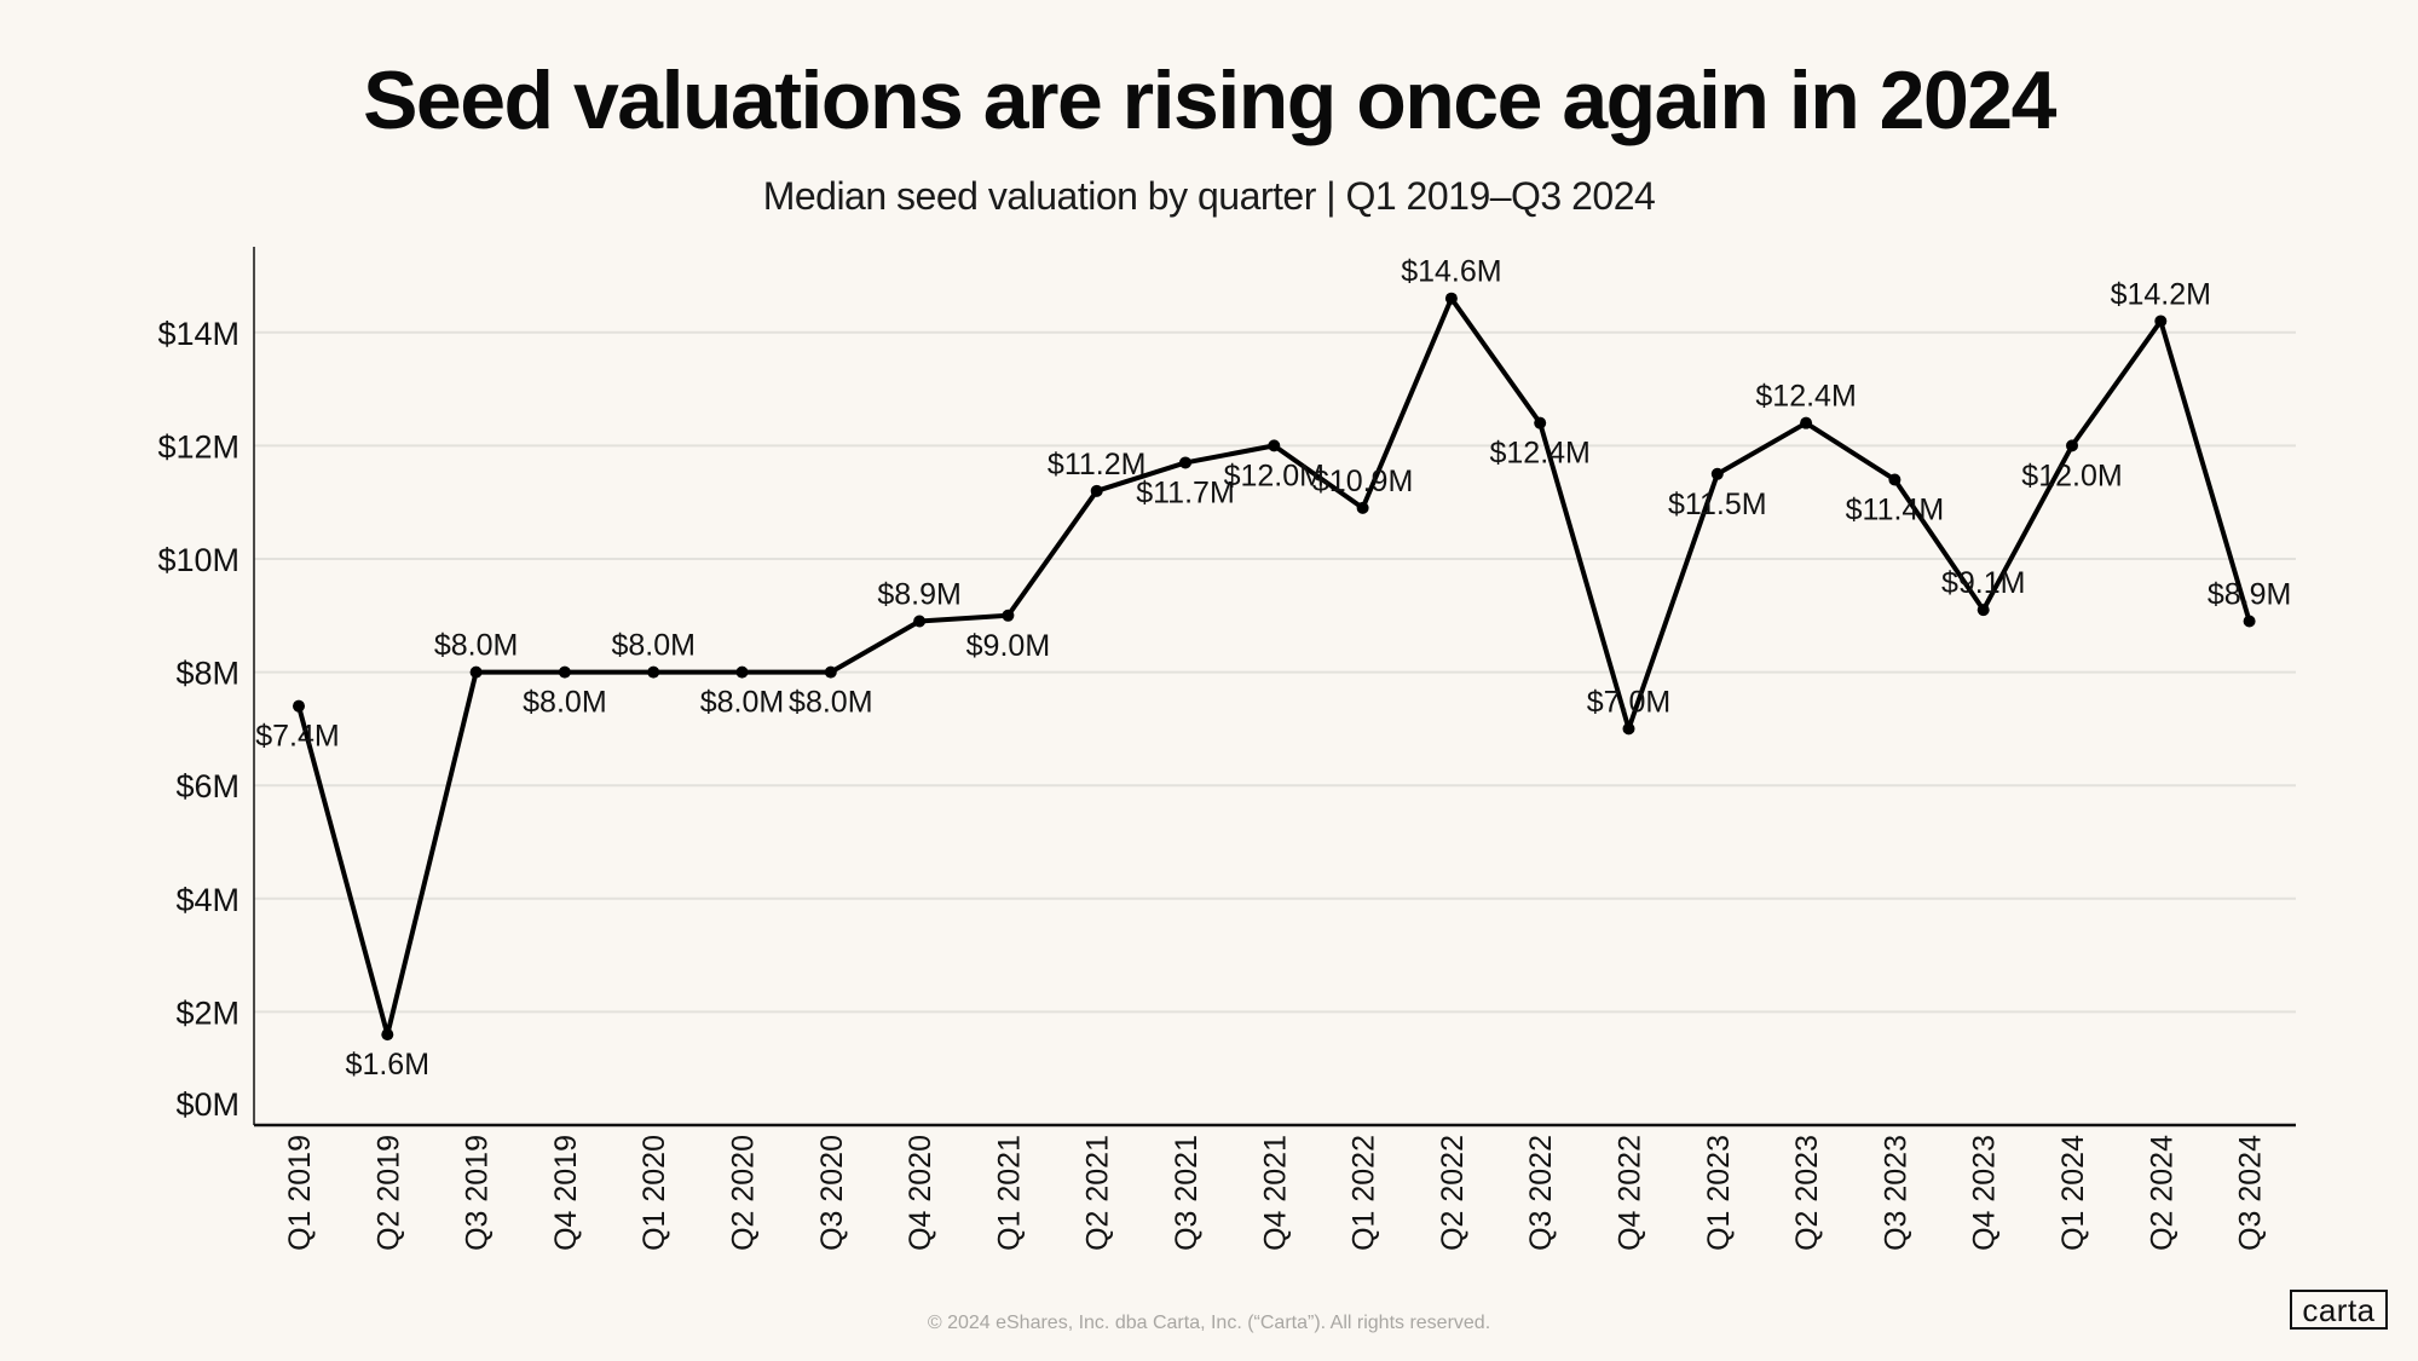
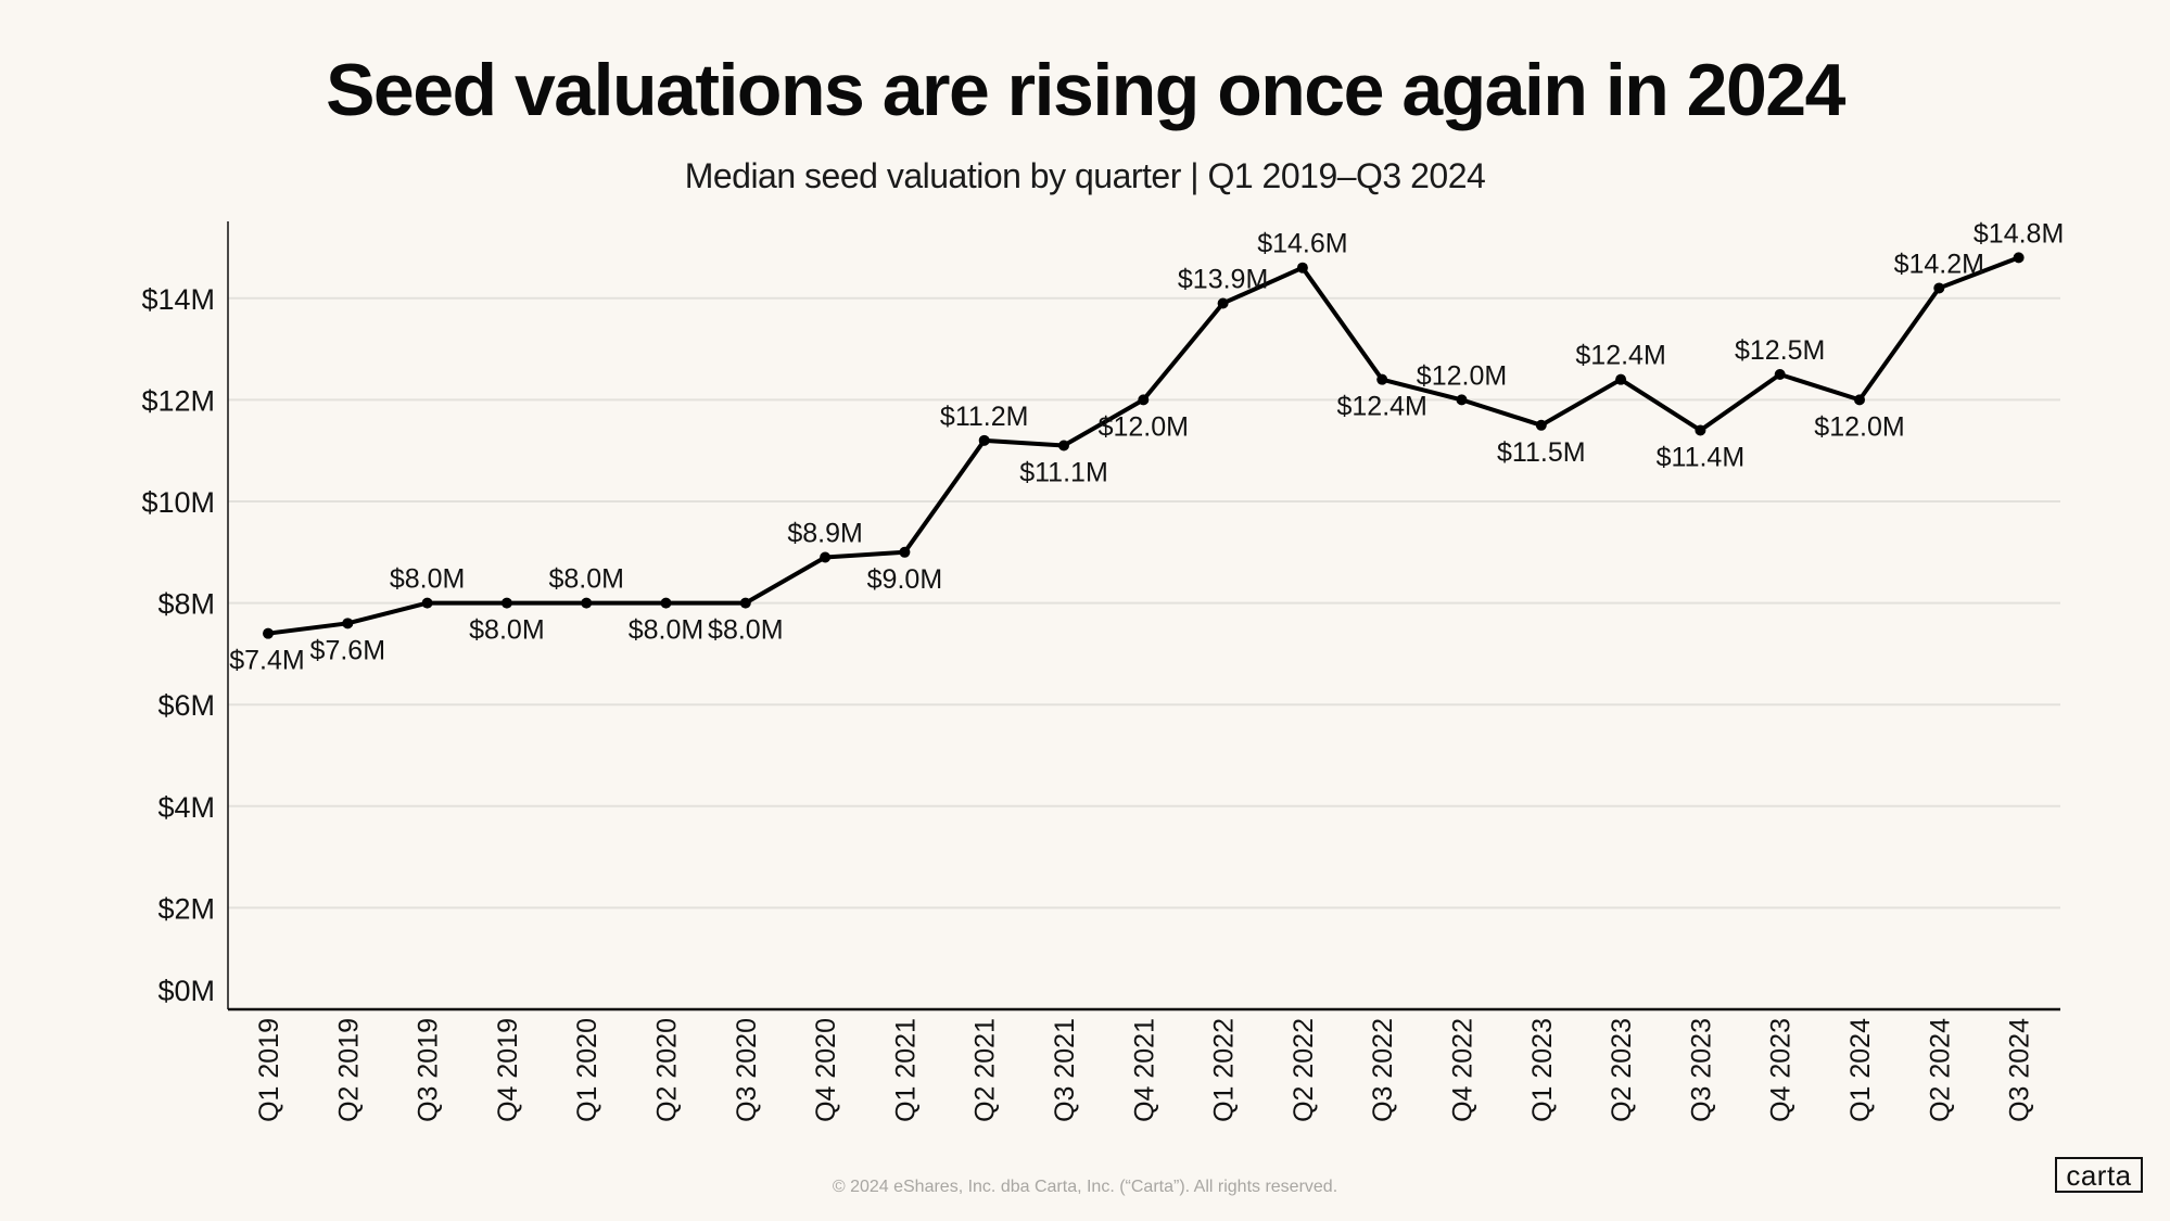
Q2 2019: $1.6M -> $7.6M
Q3 2021: $11.7M -> $11.1M
Q1 2022: $10.9M -> $13.9M
Q4 2022: $7.0M -> $12.0M
Q4 2023: $9.1M -> $12.5M
Q3 2024: $8.9M -> $14.8M
